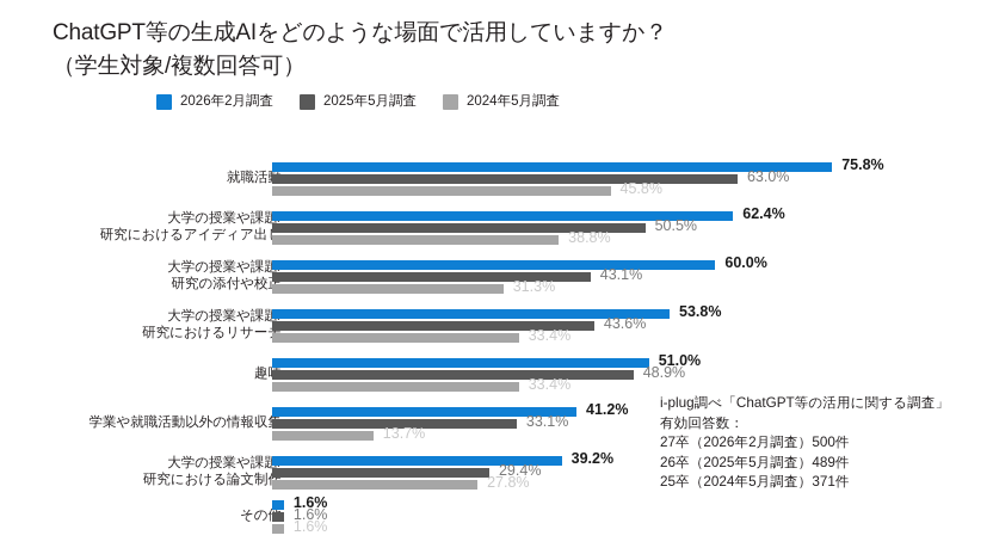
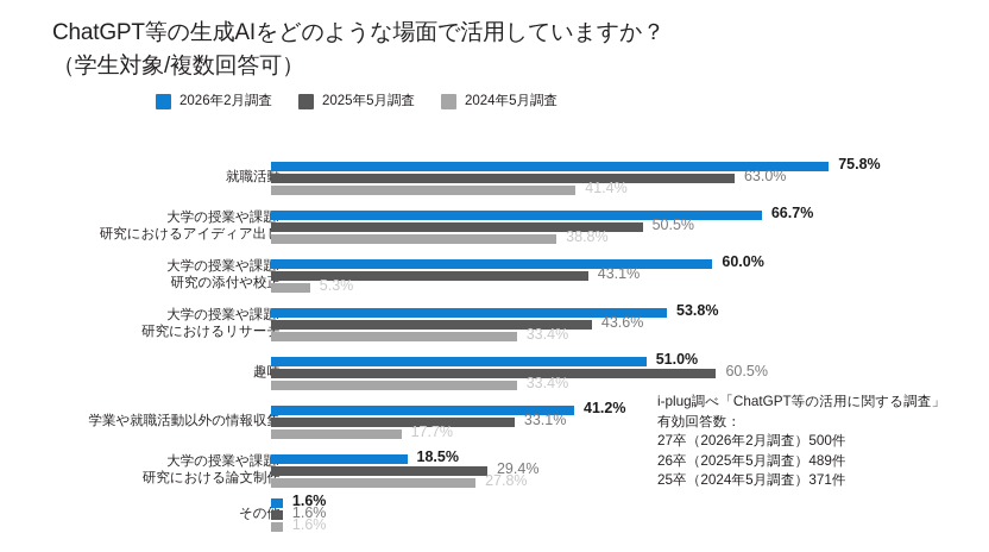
2024年5月調査/就職活動: 45.8% -> 41.4%
2026年2月調査/大学の授業や課題/ 研究におけるアイディア出し: 62.4% -> 66.7%
2024年5月調査/大学の授業や課題/ 研究の添付や校正: 31.3% -> 5.3%
2025年5月調査/趣味: 48.9% -> 60.5%
2024年5月調査/学業や就職活動以外の情報収集: 13.7% -> 17.7%
2026年2月調査/大学の授業や課題/ 研究における論文制作: 39.2% -> 18.5%
